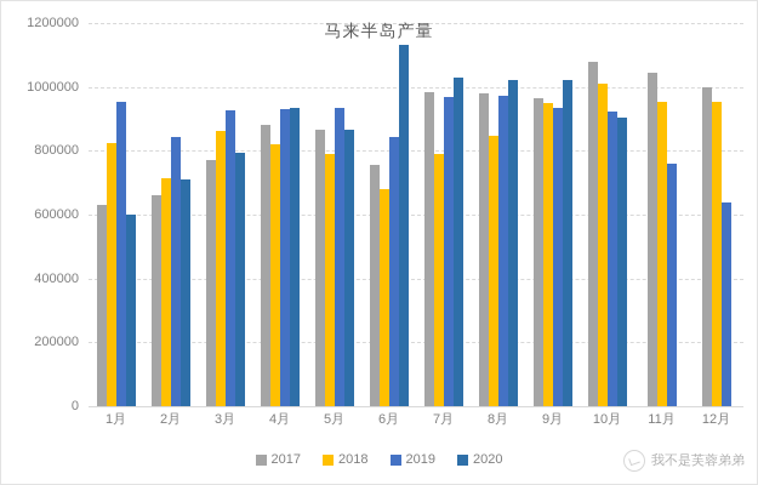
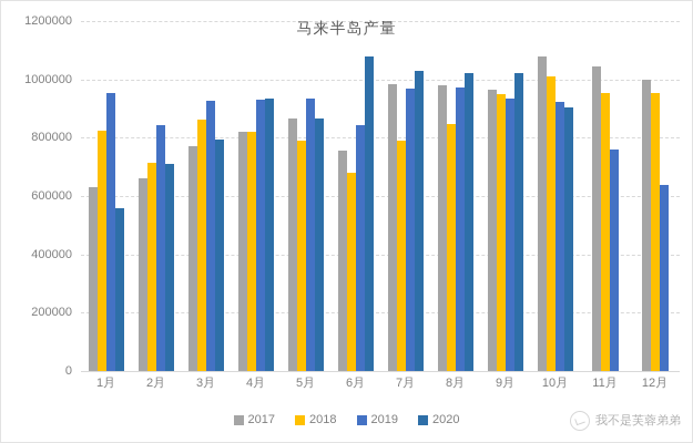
2020/1月: 600000 -> 560000
2017/4月: 880000 -> 820000
2020/6月: 1130000 -> 1080000
